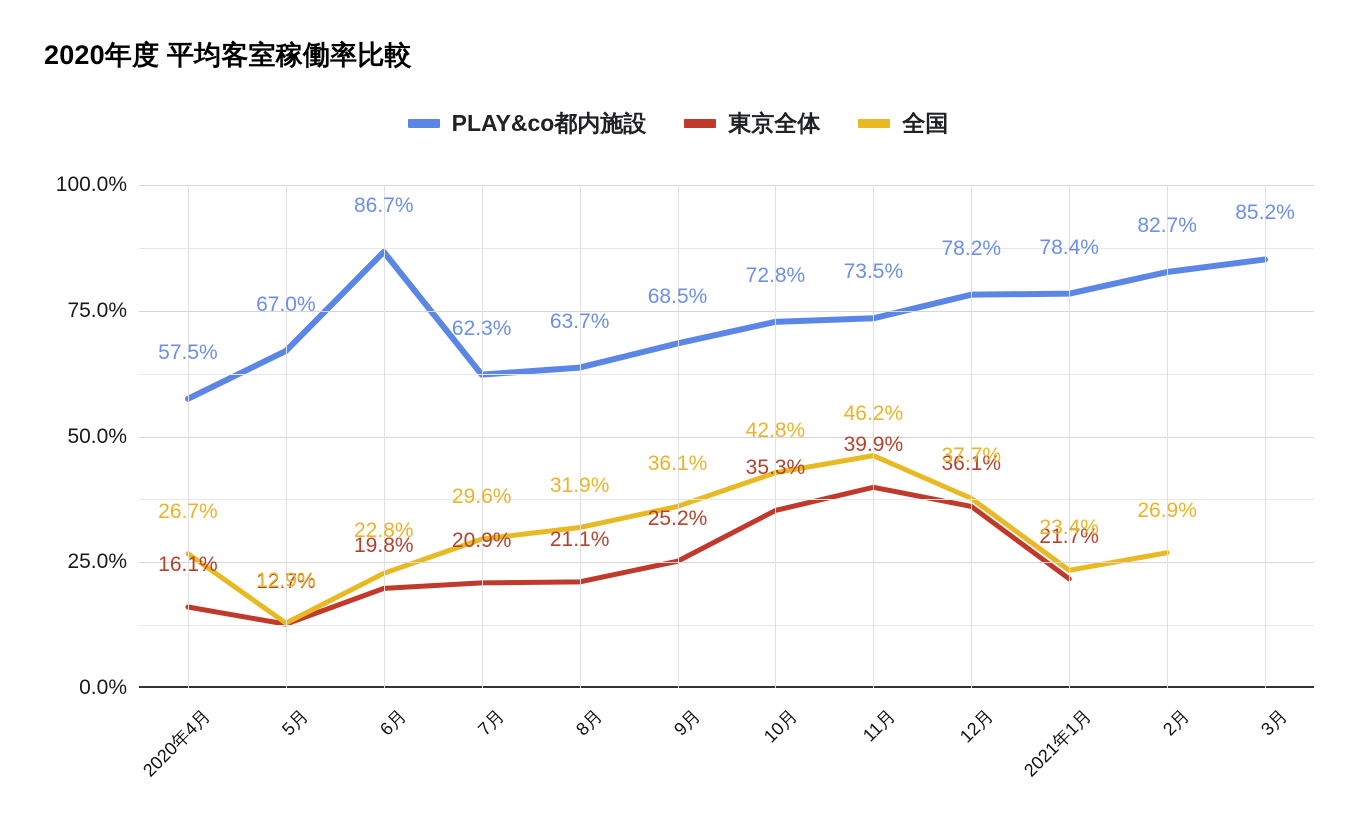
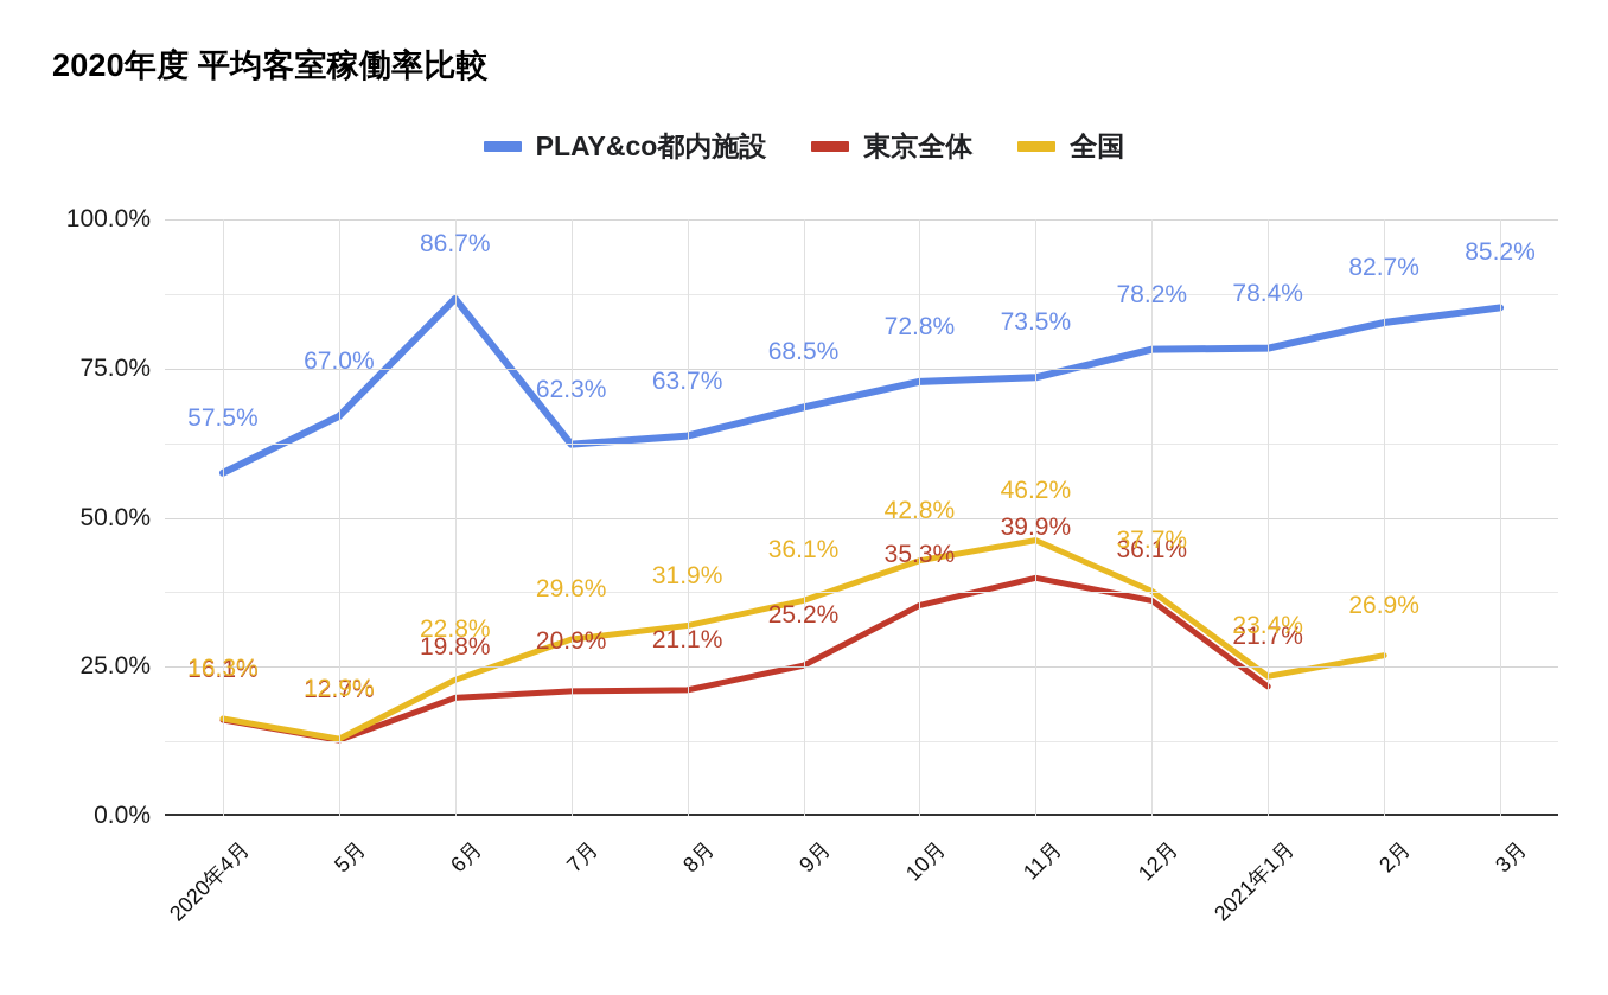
全国/2020年4月: 26.7% -> 16.3%
